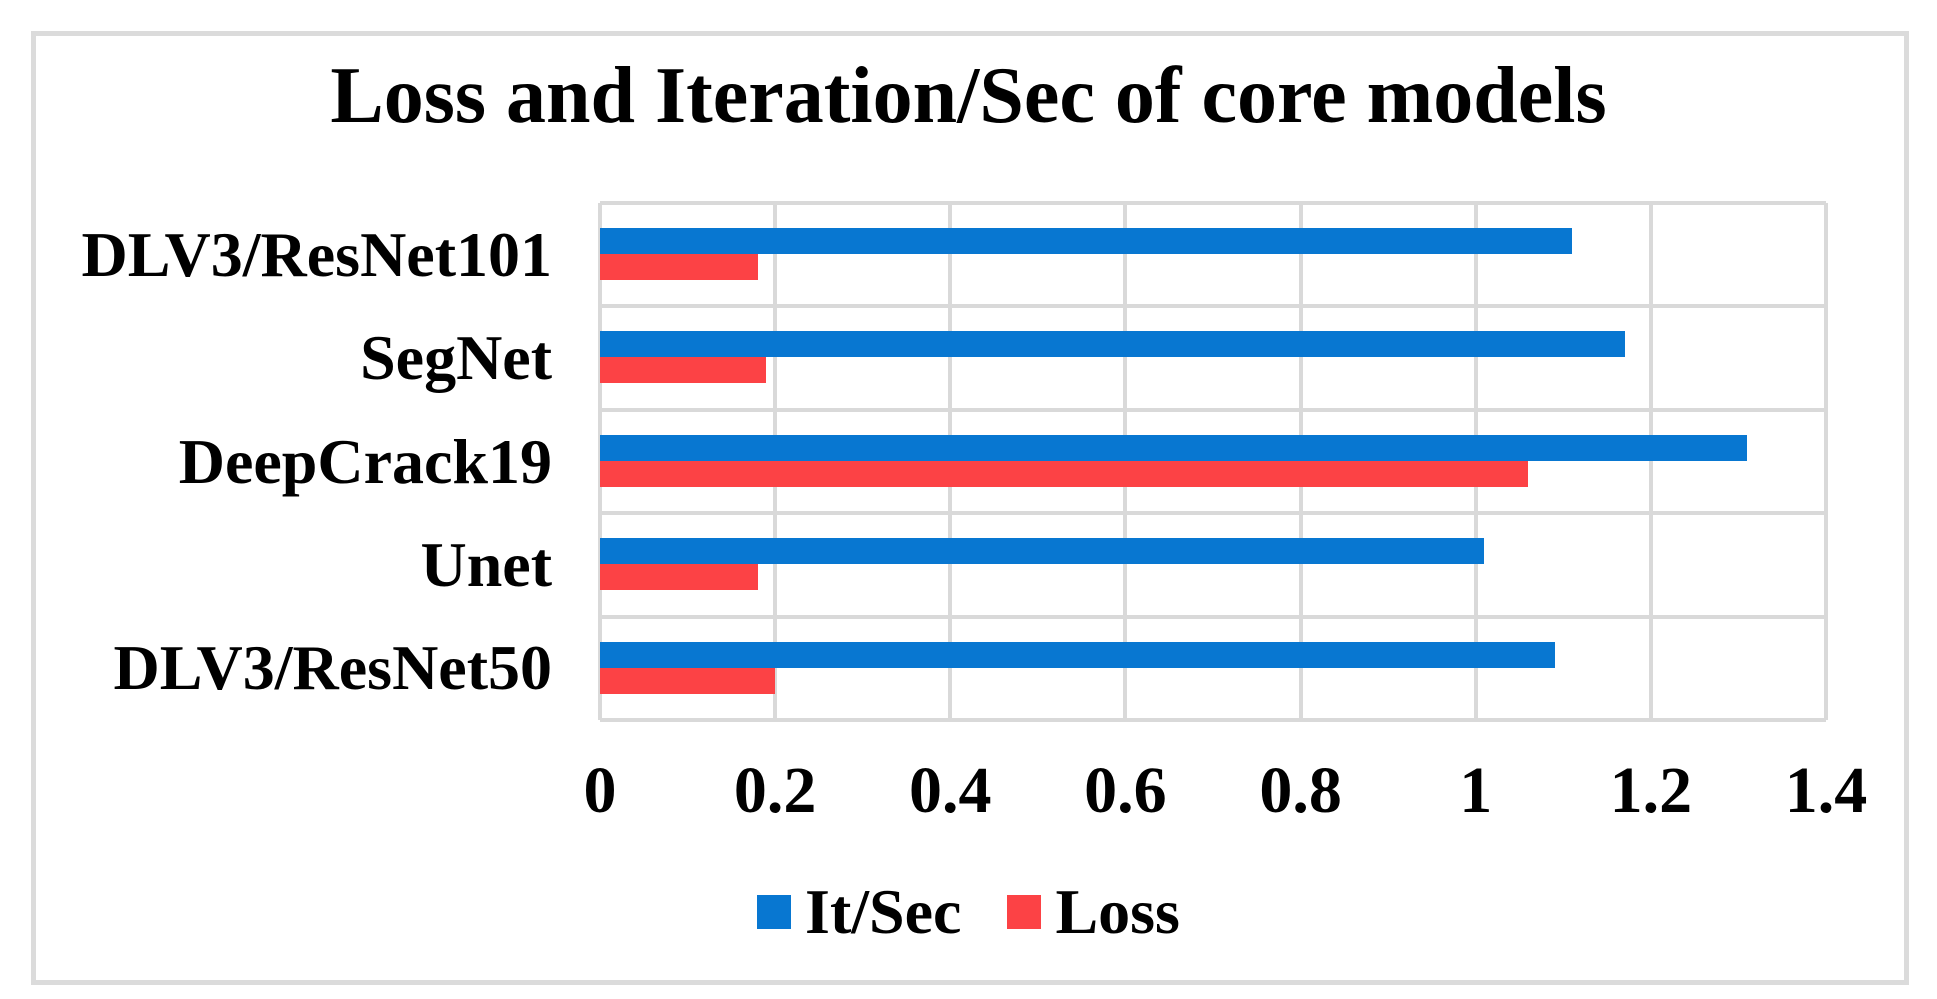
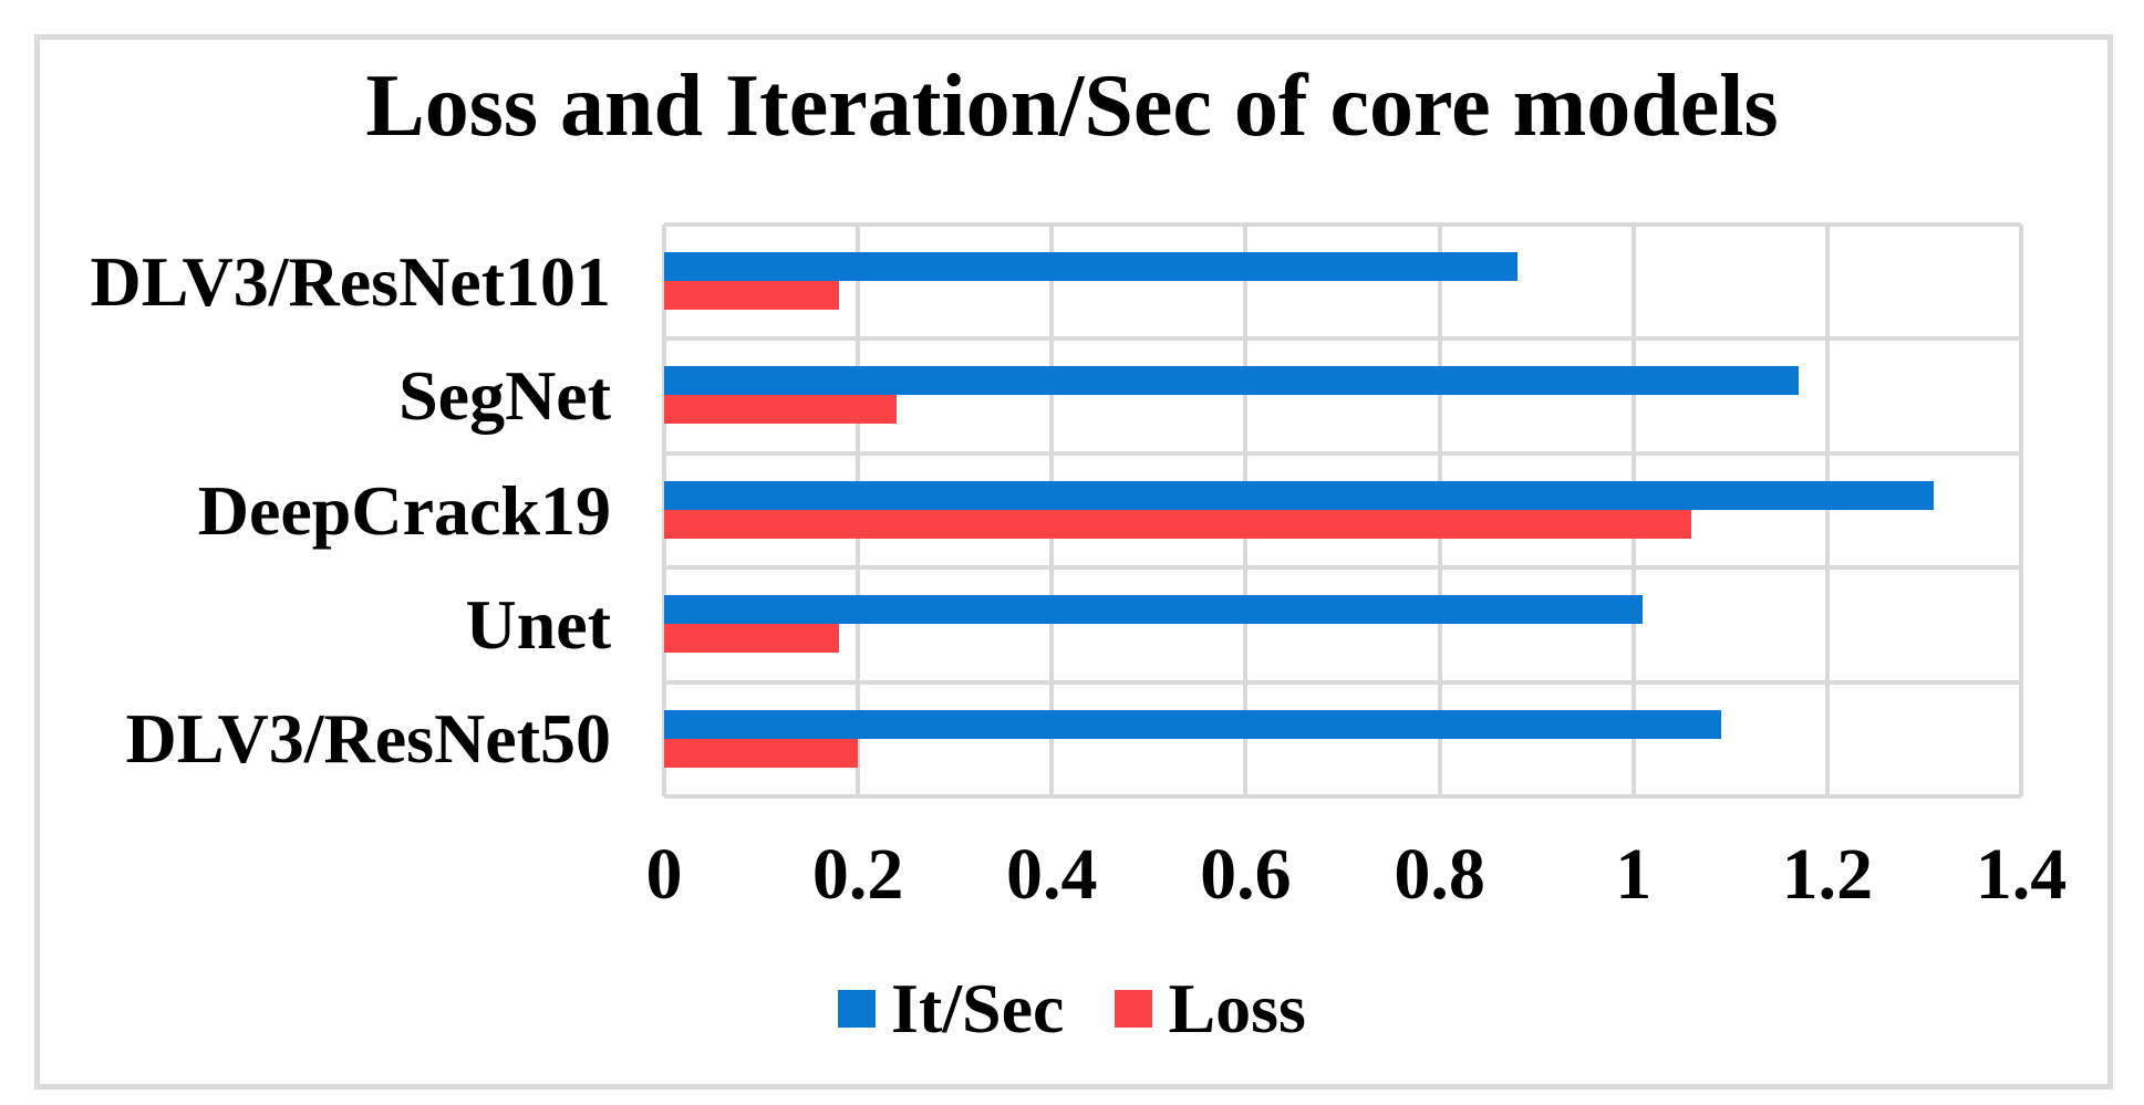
It/Sec/DLV3/ResNet101: 1.11 -> 0.88
Loss/SegNet: 0.19 -> 0.24
